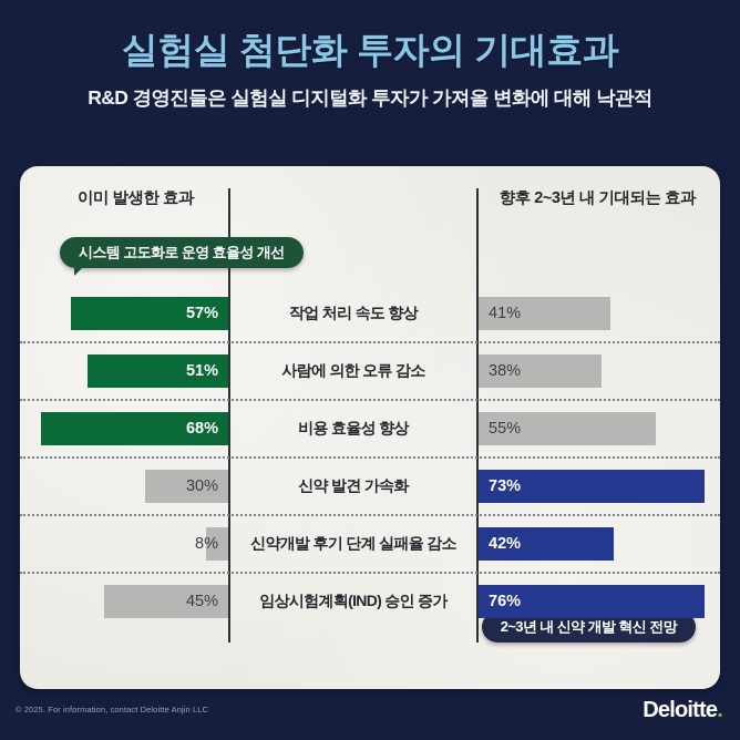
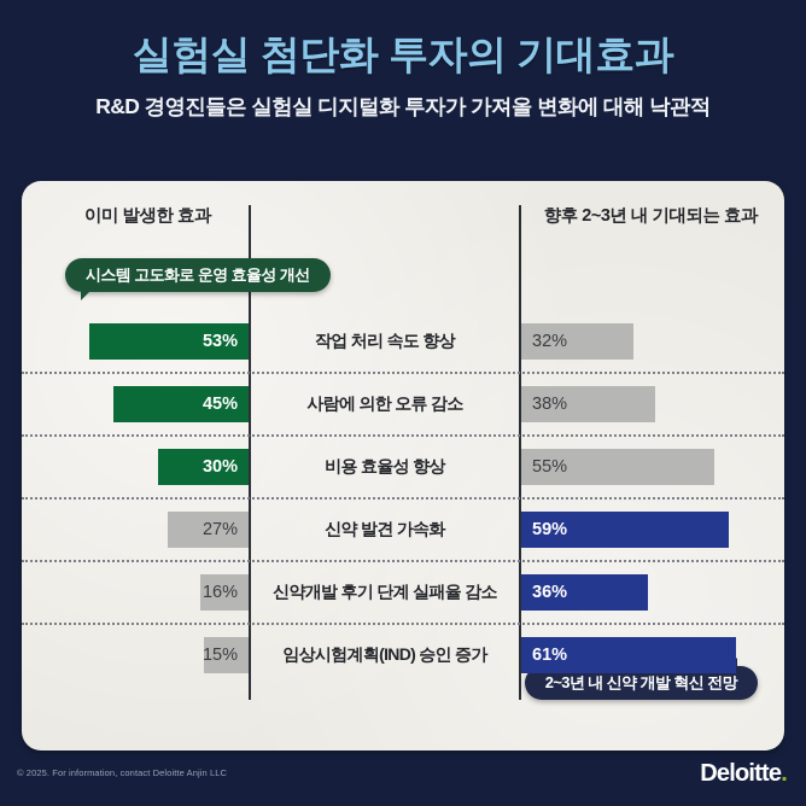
이미 발생한 효과/작업 처리 속도 향상: 57% -> 53%
향후 2~3년 내 기대되는 효과/작업 처리 속도 향상: 41% -> 32%
이미 발생한 효과/사람에 의한 오류 감소: 51% -> 45%
이미 발생한 효과/비용 효율성 향상: 68% -> 30%
이미 발생한 효과/신약 발견 가속화: 30% -> 27%
향후 2~3년 내 기대되는 효과/신약 발견 가속화: 73% -> 59%
이미 발생한 효과/신약개발 후기 단계 실패율 감소: 8% -> 16%
향후 2~3년 내 기대되는 효과/신약개발 후기 단계 실패율 감소: 42% -> 36%
이미 발생한 효과/임상시험계획(IND) 승인 증가: 45% -> 15%
향후 2~3년 내 기대되는 효과/임상시험계획(IND) 승인 증가: 76% -> 61%
